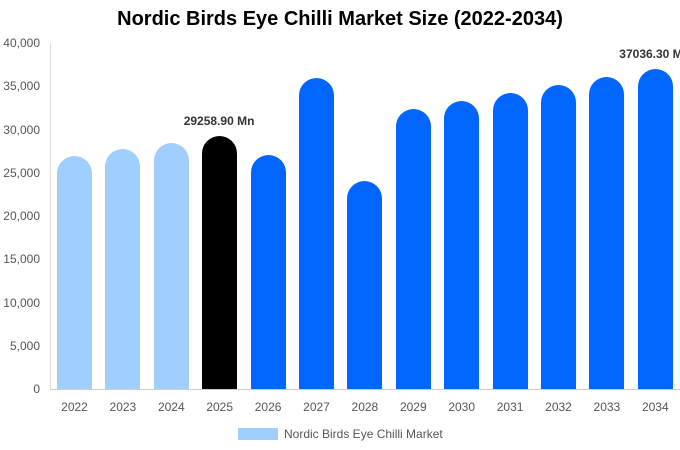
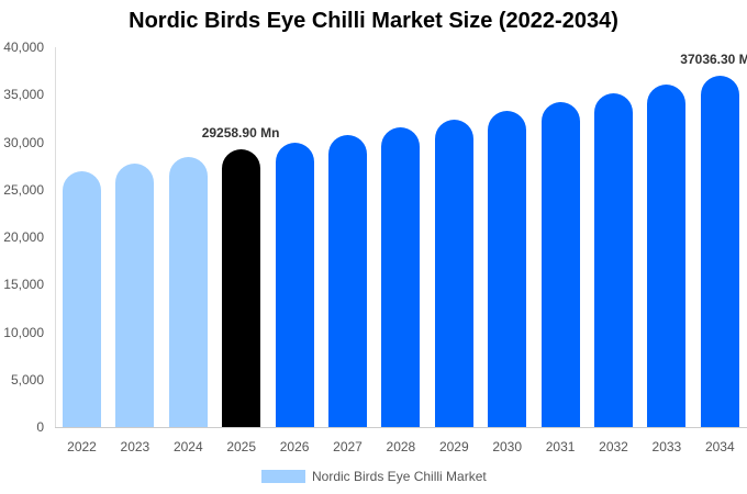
2026: 27000 -> 30000
2027: 36000 -> 31000
2028: 24000 -> 32000
